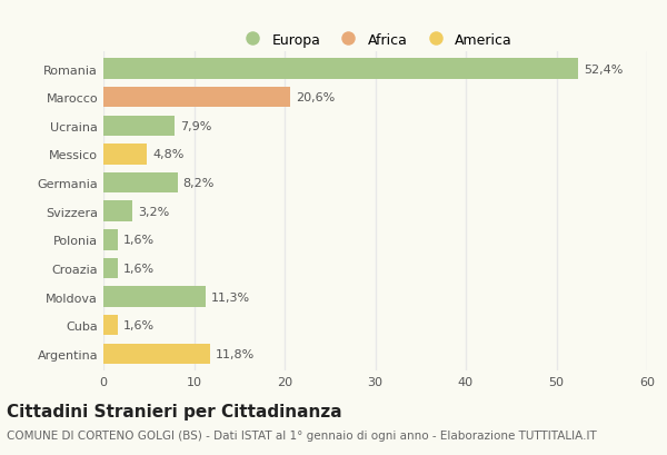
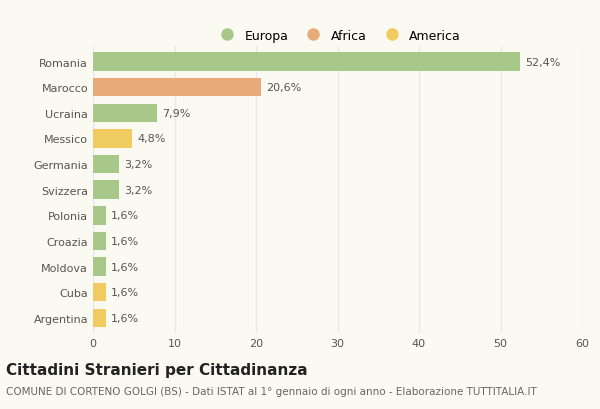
Germania: 8,2% -> 3,2%
Moldova: 11,3% -> 1,6%
Argentina: 11,8% -> 1,6%
